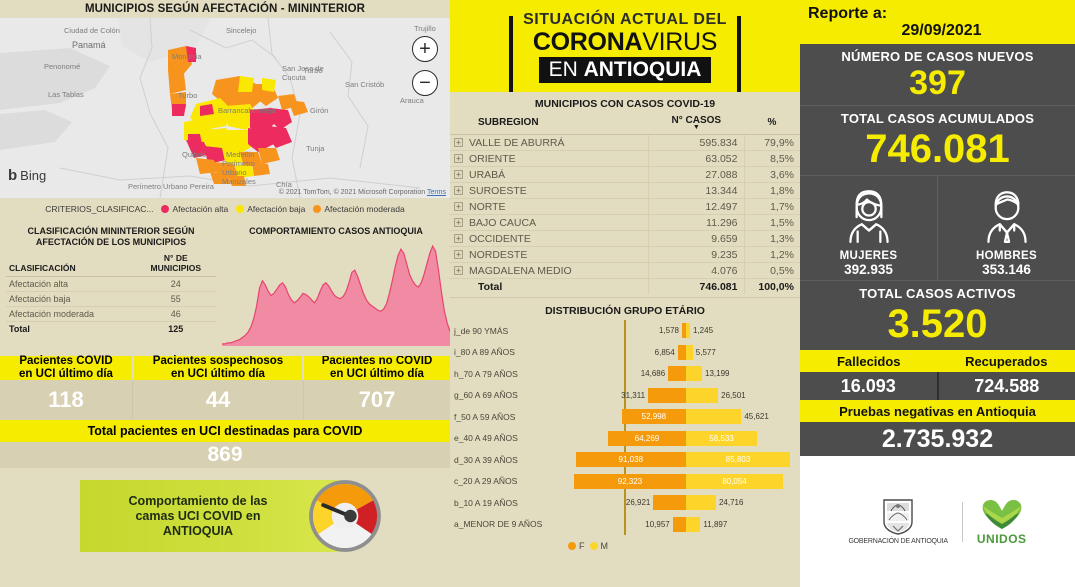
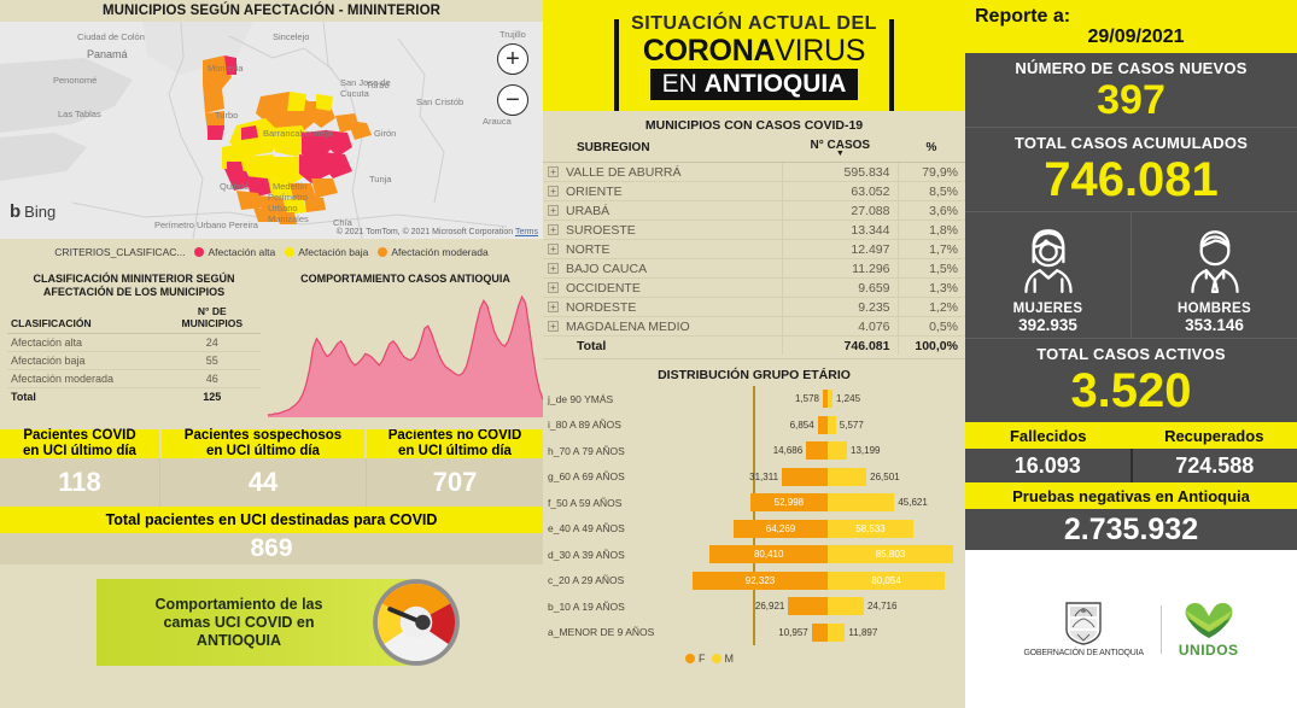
DISTRIBUCIÓN GRUPO ETÁRIO/F/d_30 A 39 AÑOS: 91,038 -> 80,410
